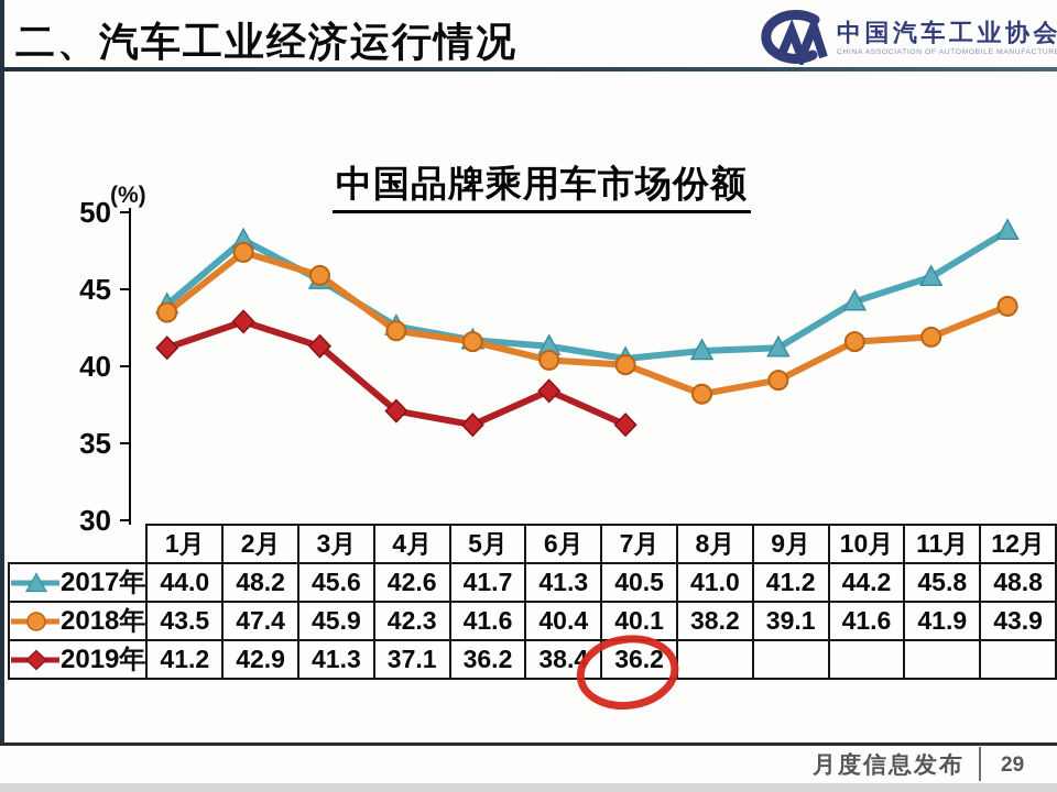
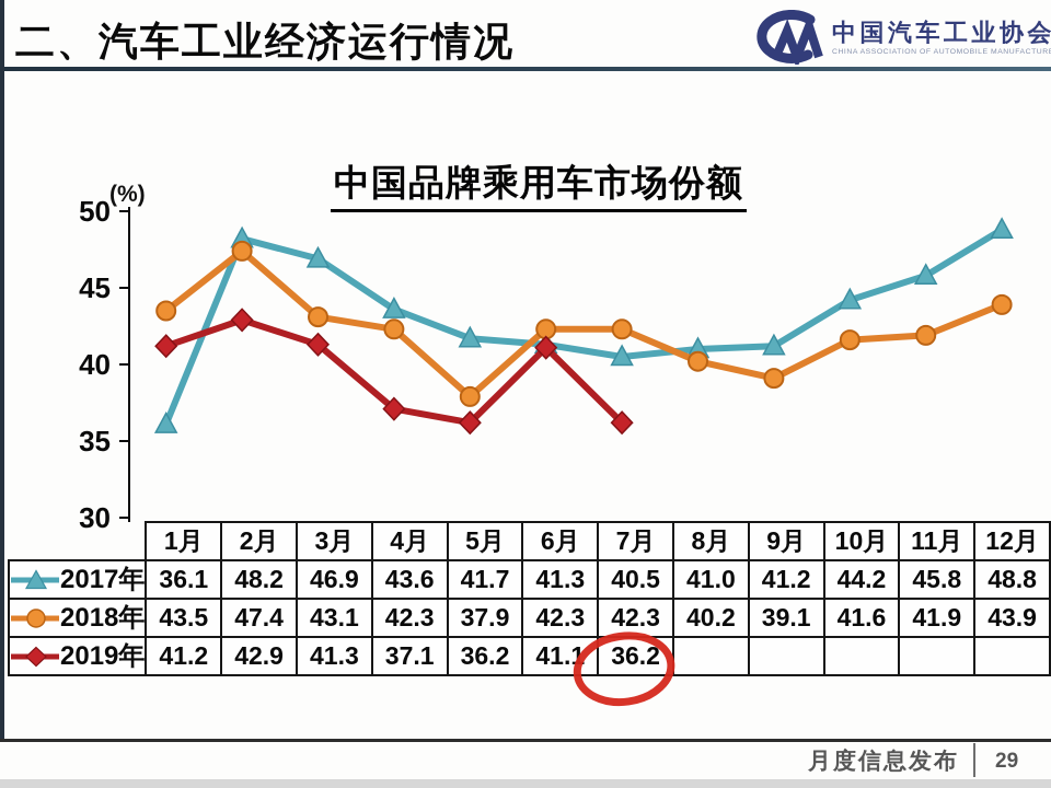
2017年/1月: 44.0 -> 36.1
2017年/3月: 45.6 -> 46.9
2018年/3月: 45.9 -> 43.1
2017年/4月: 42.6 -> 43.6
2018年/5月: 41.6 -> 37.9
2018年/6月: 40.4 -> 42.3
2019年/6月: 38.4 -> 41.1
2018年/7月: 40.1 -> 42.3
2018年/8月: 38.2 -> 40.2
